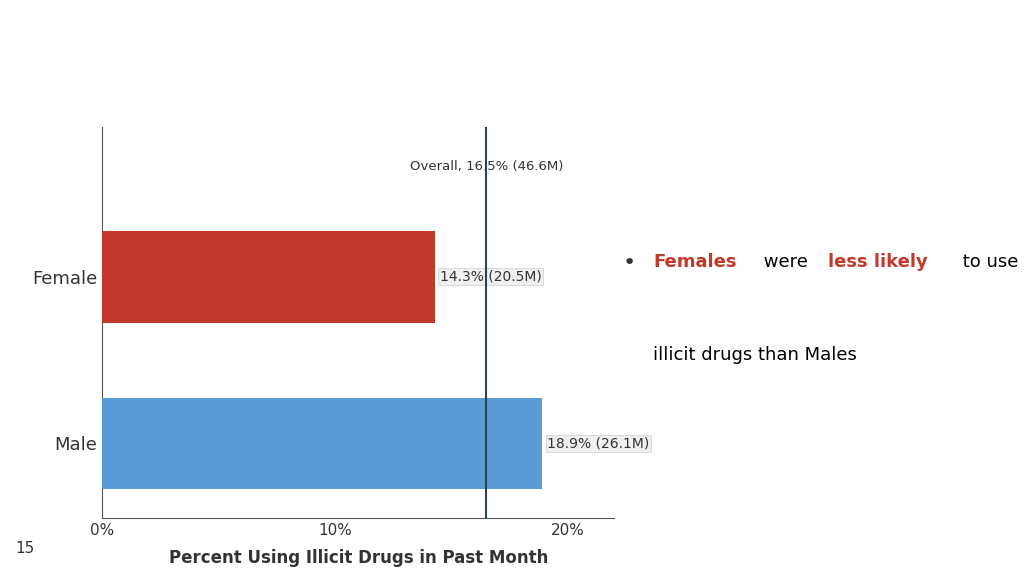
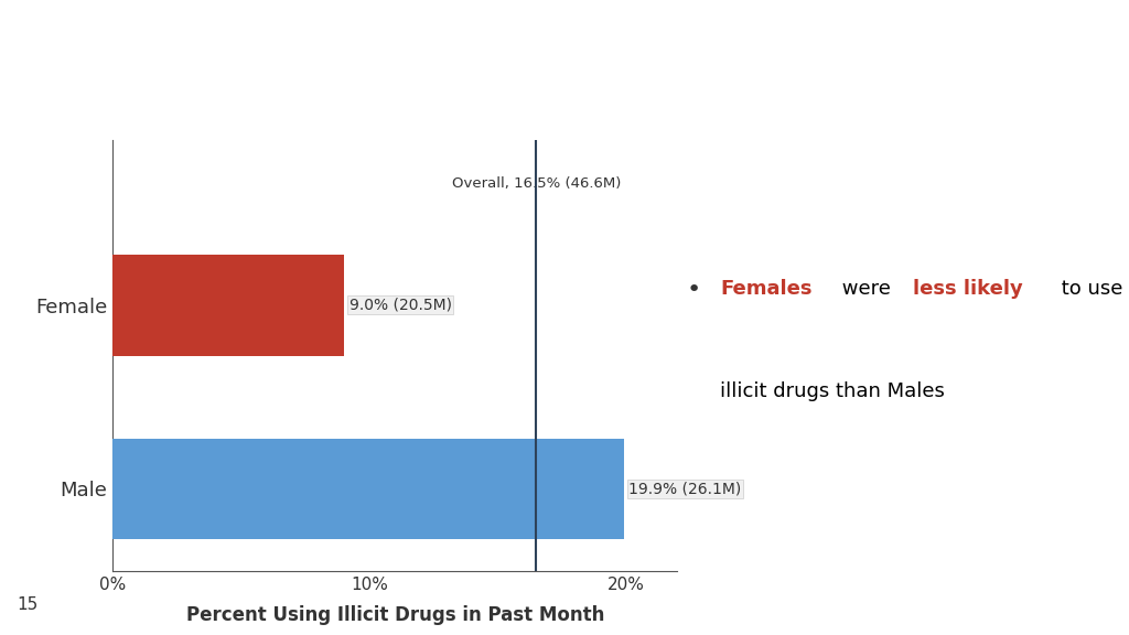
Female: 14.3% -> 9.0%
Male: 18.9% -> 19.9%
